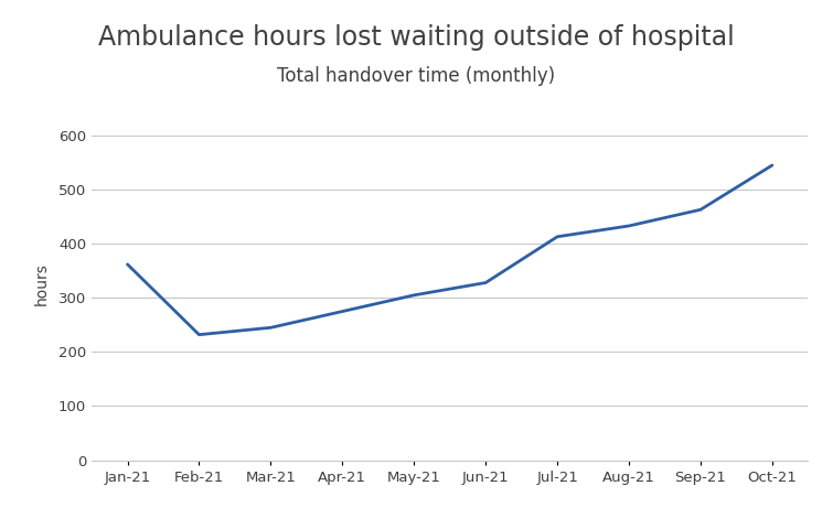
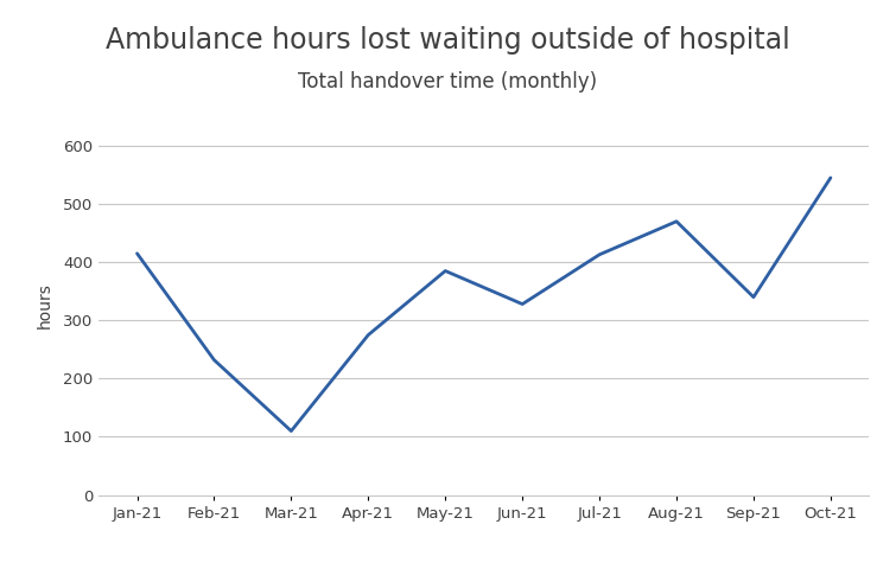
Jan-21: 362 -> 415
Mar-21: 245 -> 110
May-21: 305 -> 385
Aug-21: 433 -> 470
Sep-21: 463 -> 340
